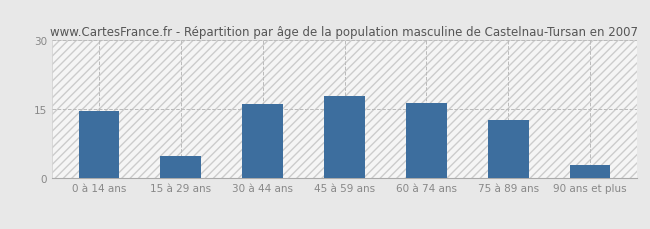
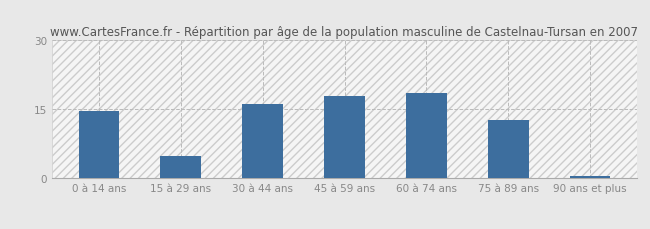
60 à 74 ans: 16.5 -> 18.6
90 ans et plus: 3.0 -> 0.5
